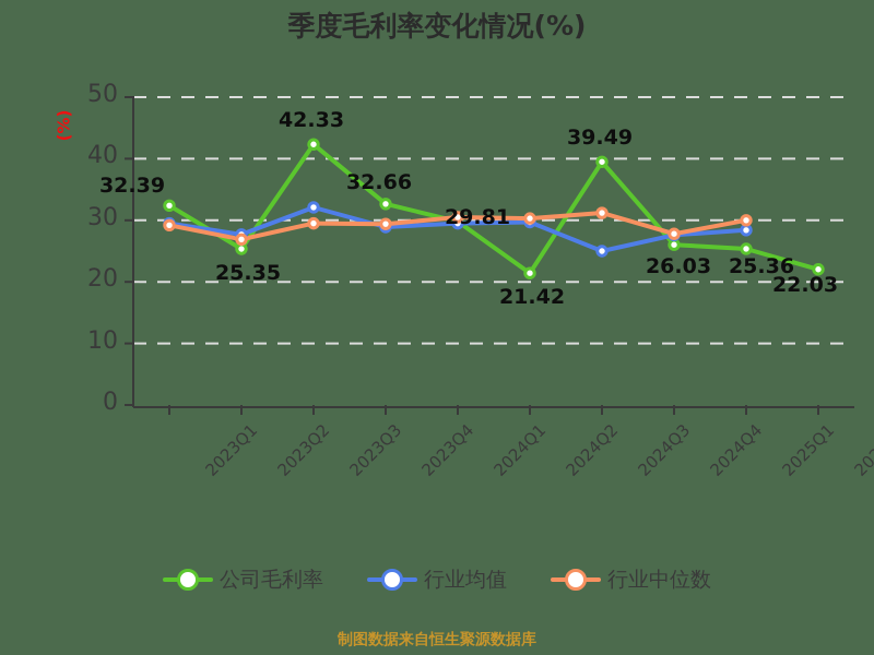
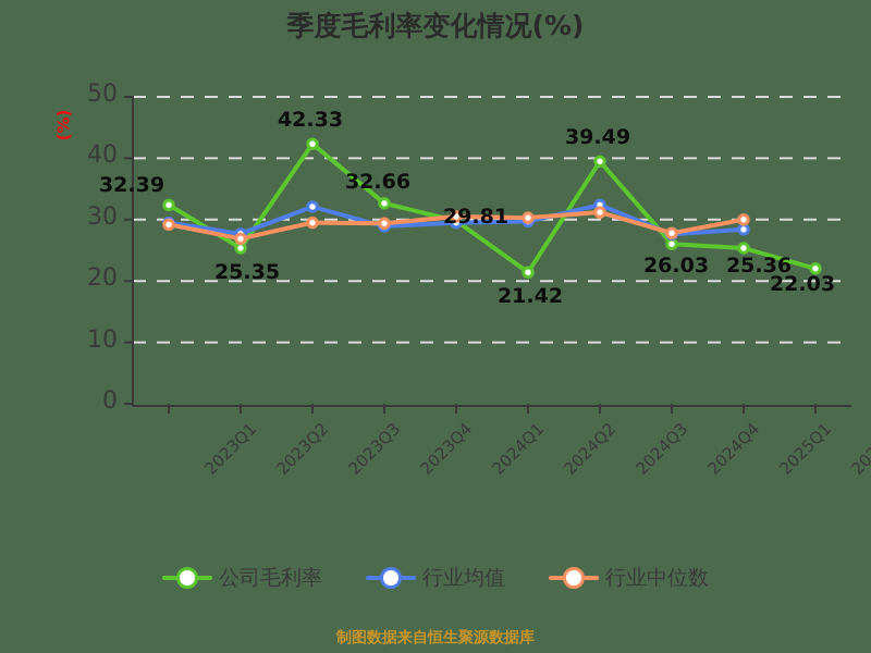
行业均值/2024Q3: 25 -> 32
